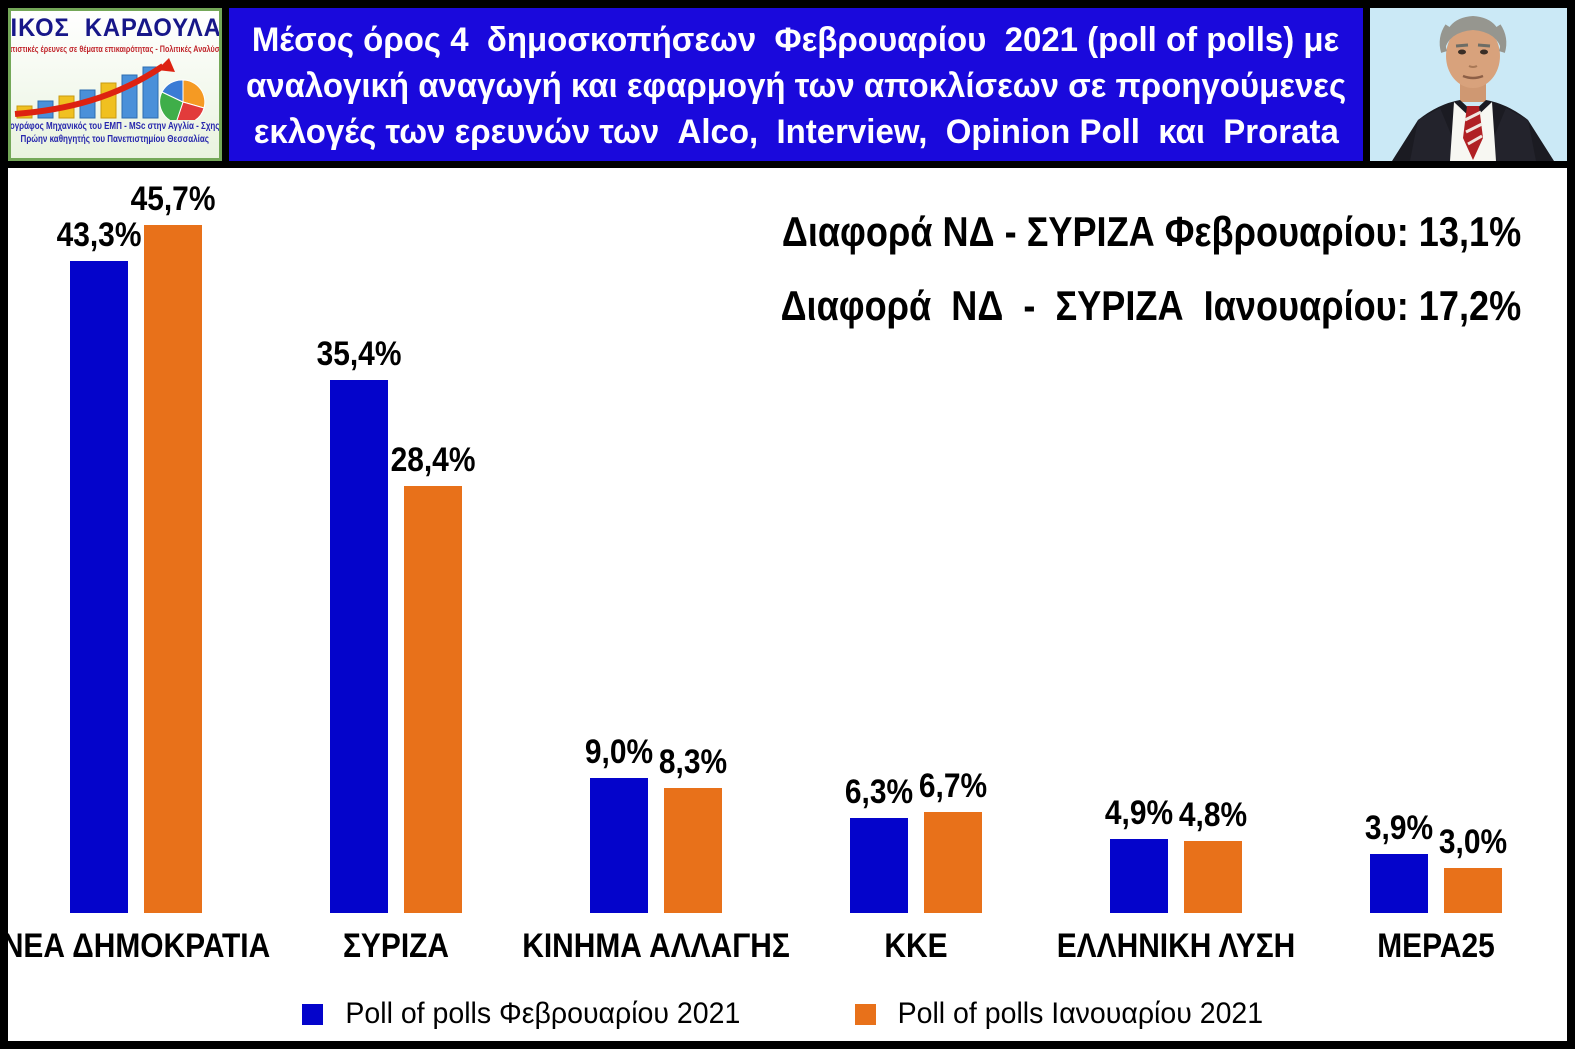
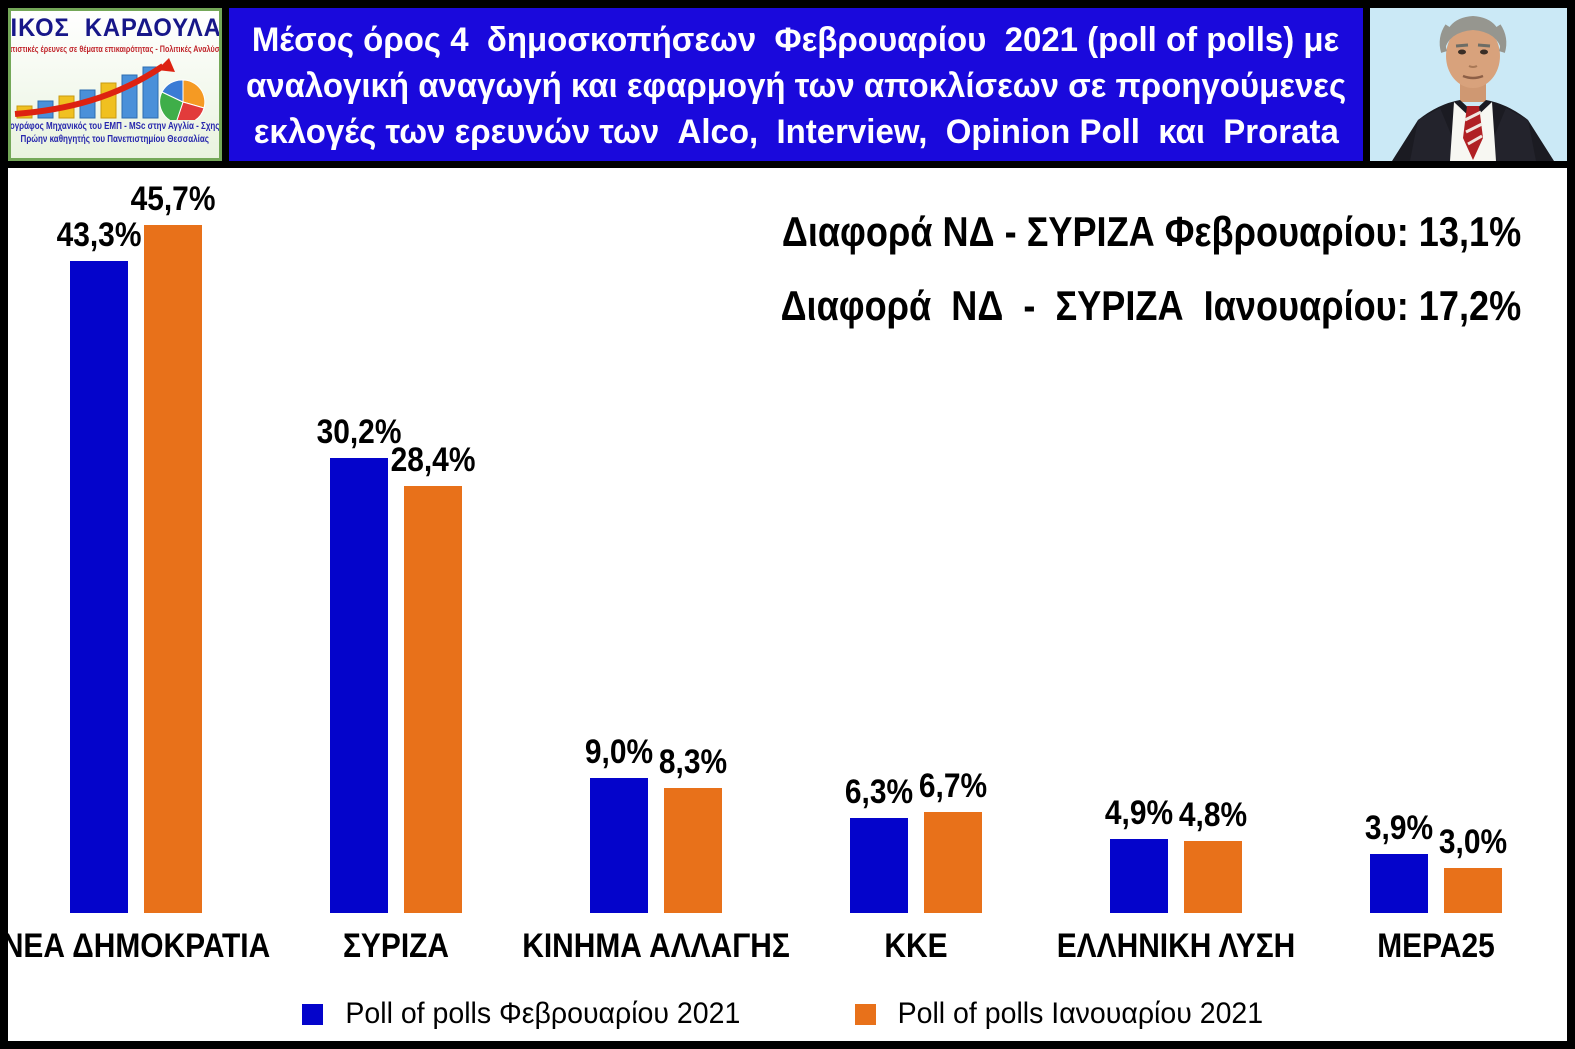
Poll of polls Φεβρουαρίου 2021/ΣΥΡΙΖΑ: 35,4% -> 30,2%
